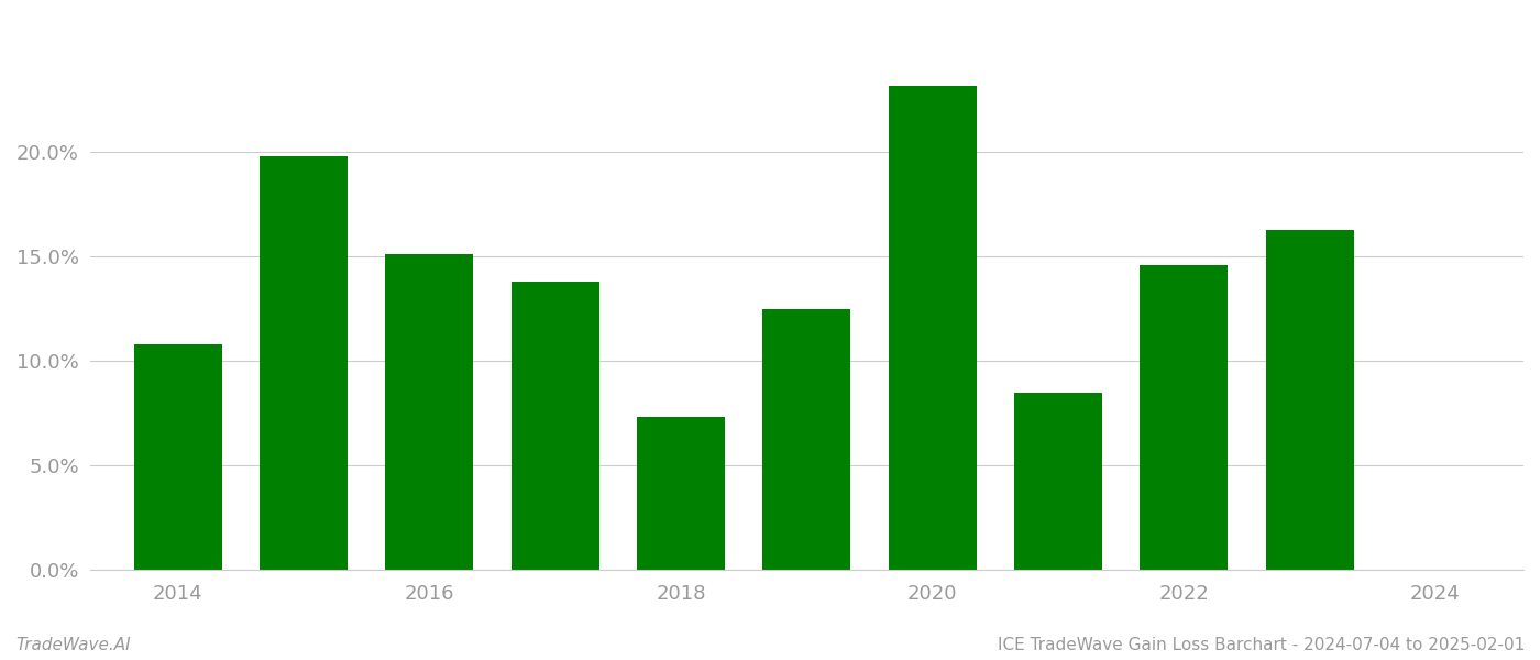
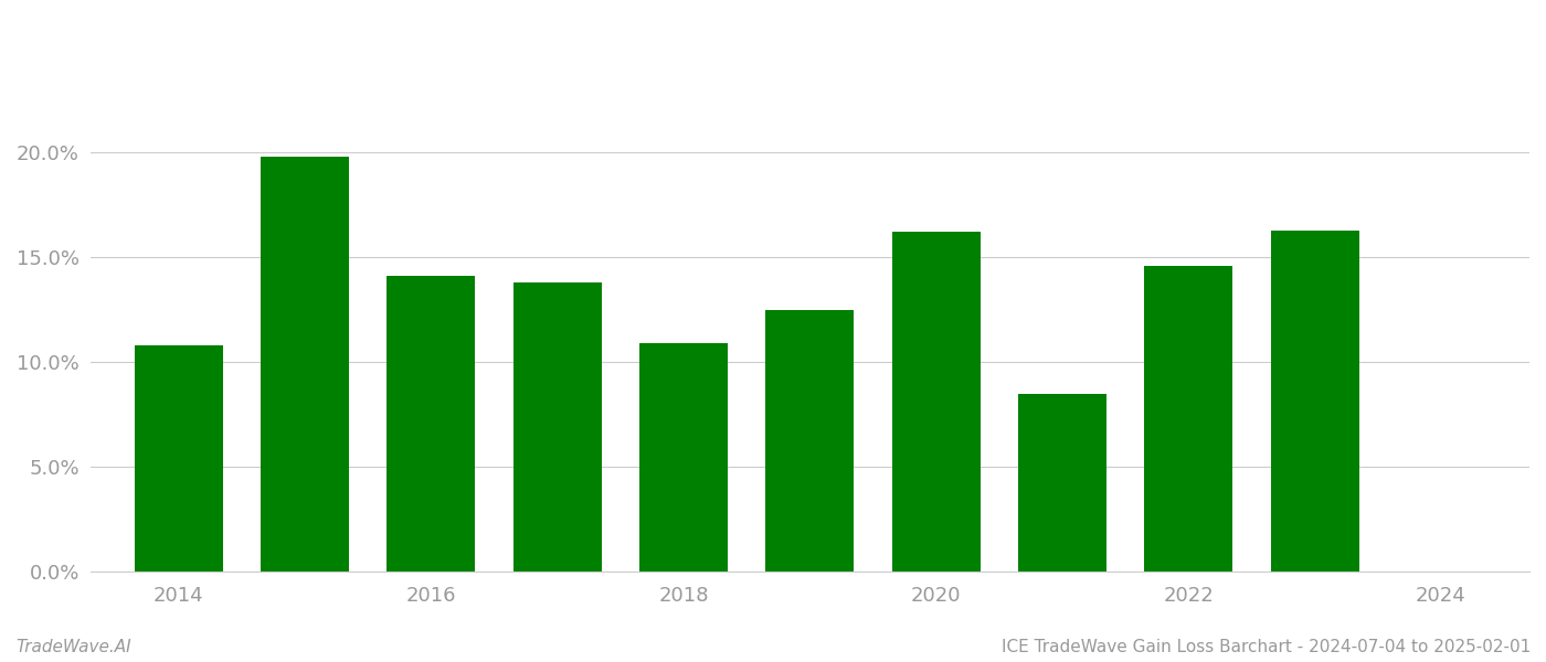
2016: 15.1% -> 14.1%
2018: 7.3% -> 10.9%
2020: 23.2% -> 16.2%
